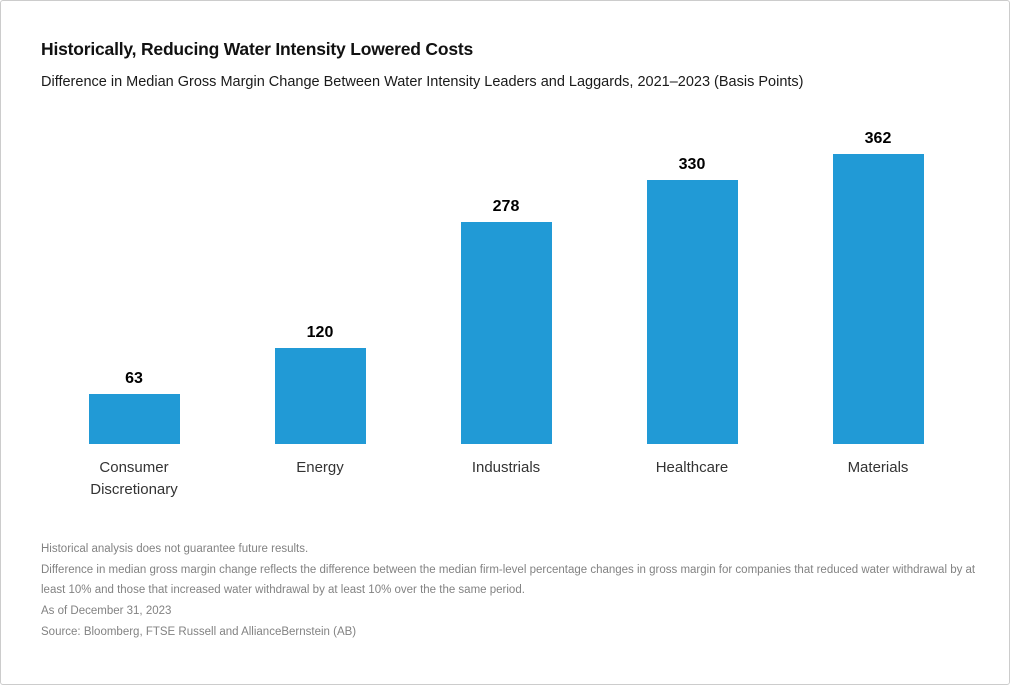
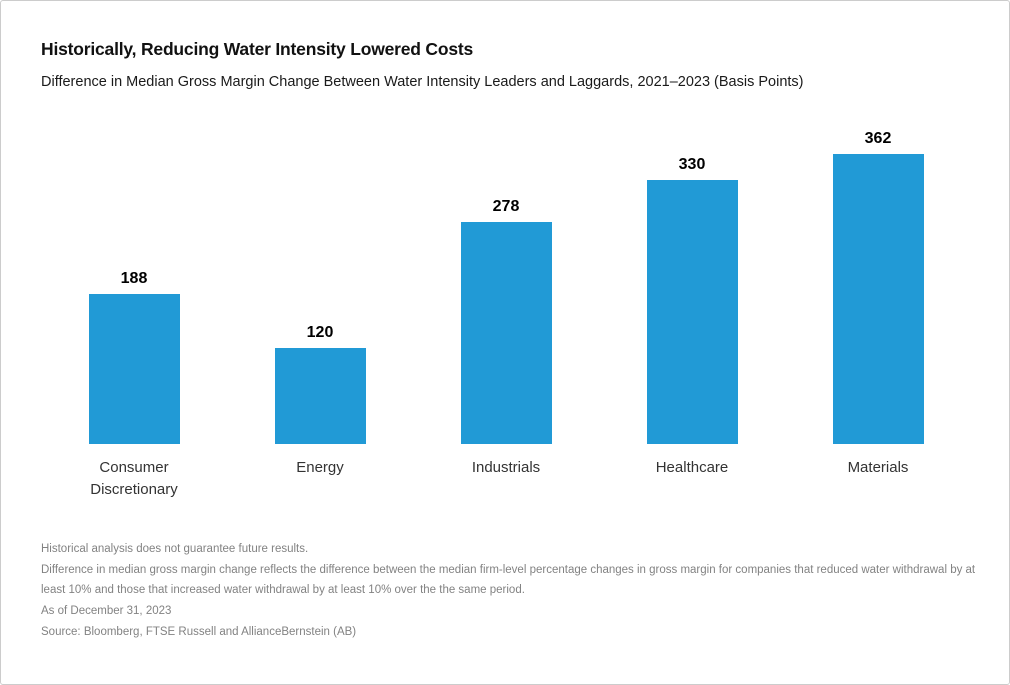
Consumer Discretionary: 63 -> 188
